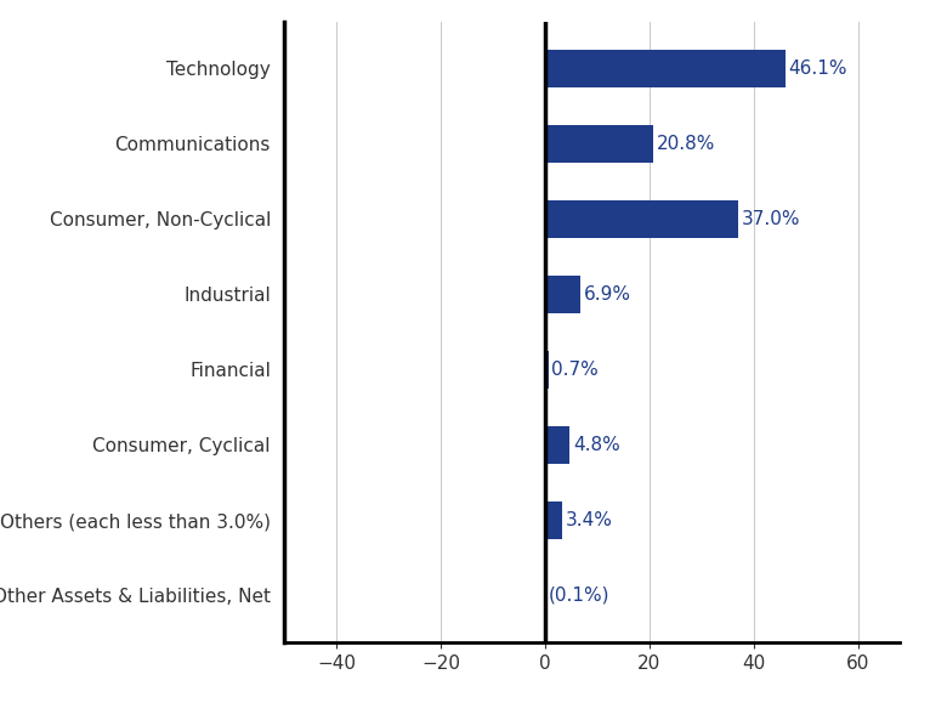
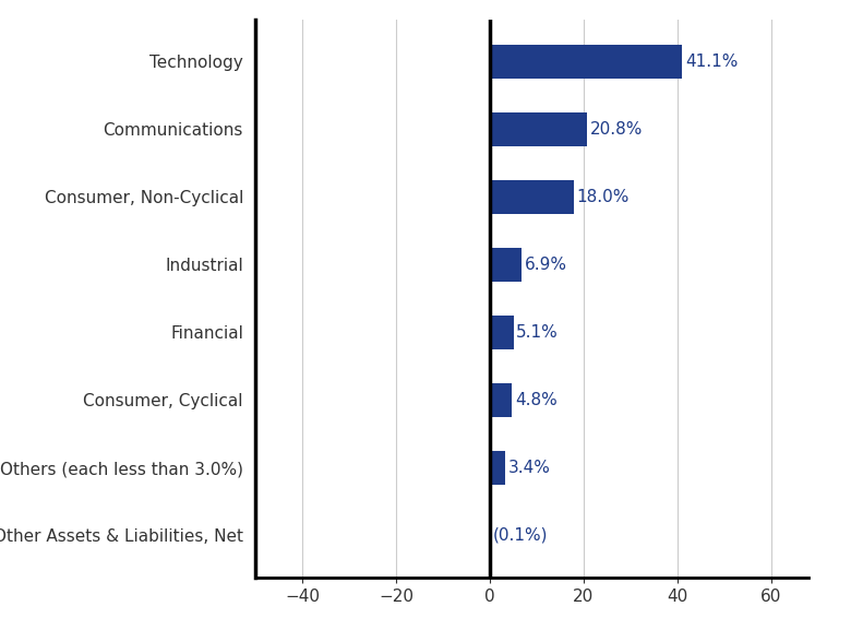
Technology: 46.1% -> 41.1%
Consumer, Non-Cyclical: 37.0% -> 18.0%
Financial: 0.7% -> 5.1%
